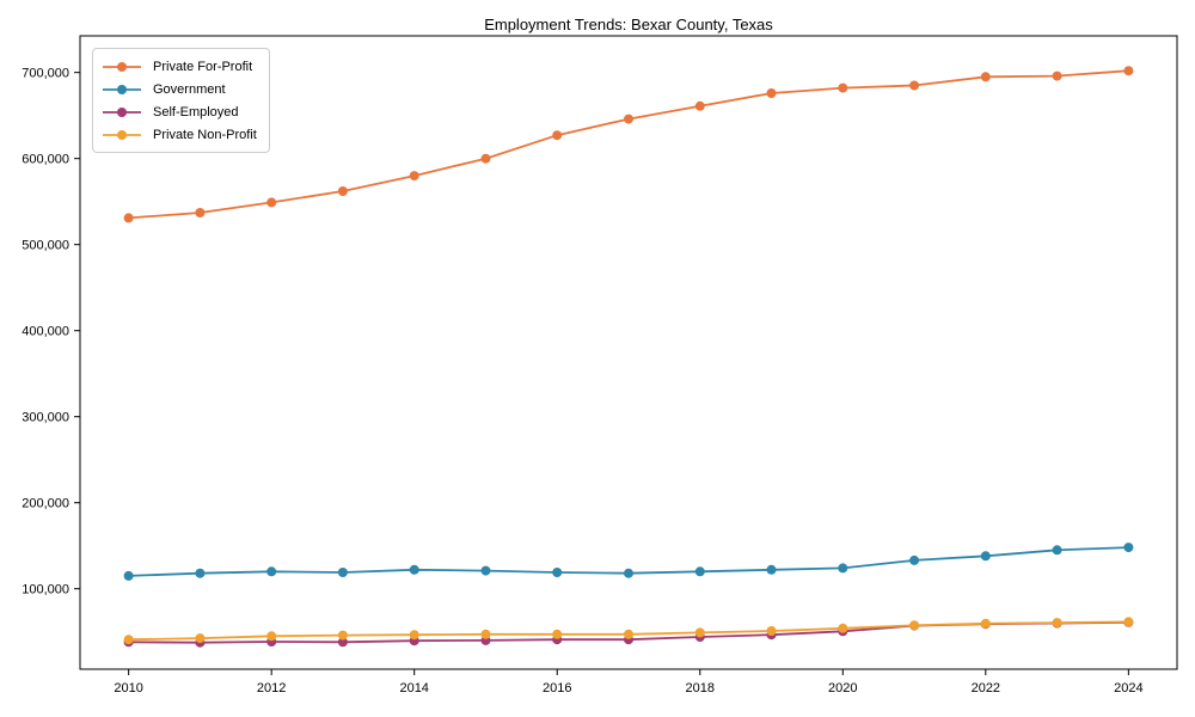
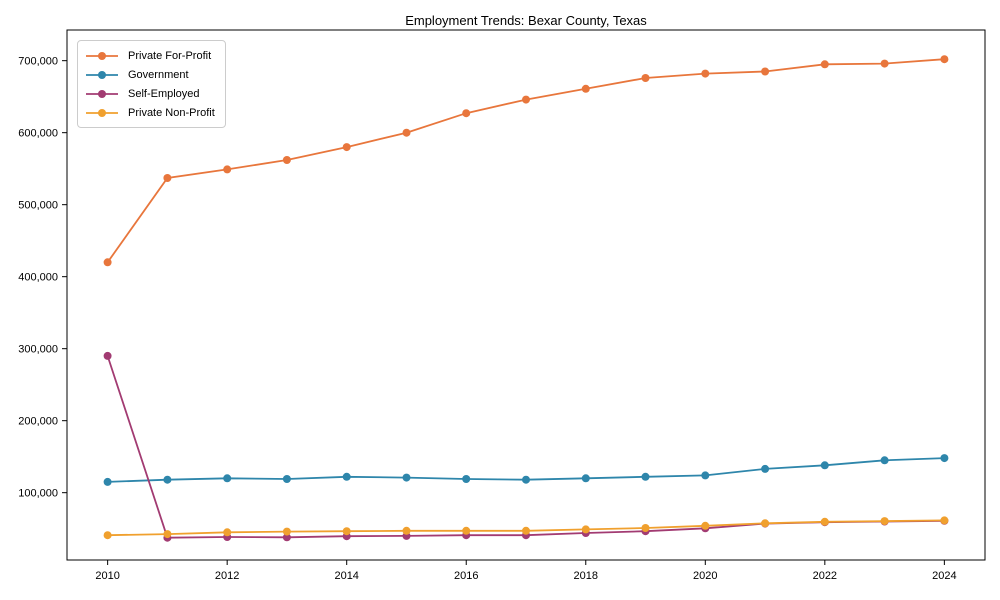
Private For-Profit/2010: 530000 -> 420000
Self-Employed/2010: 40000 -> 290000
